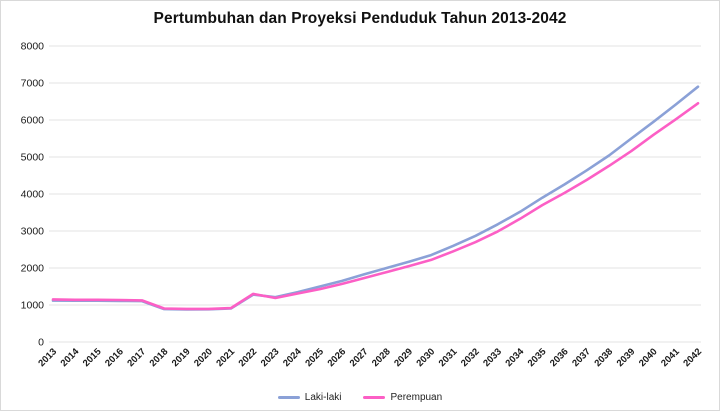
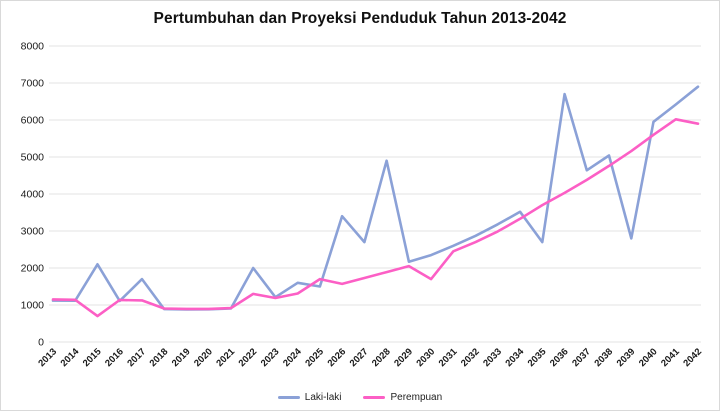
Laki-laki/2015: 1100 -> 2100
Perempuan/2015: 1100 -> 700
Laki-laki/2017: 1100 -> 1700
Laki-laki/2022: 1300 -> 2000
Laki-laki/2024: 1400 -> 1600
Perempuan/2025: 1400 -> 1700
Laki-laki/2026: 1600 -> 3400
Laki-laki/2027: 1800 -> 2700
Laki-laki/2028: 2000 -> 4900
Perempuan/2030: 2200 -> 1700
Laki-laki/2035: 3900 -> 2700
Laki-laki/2036: 4300 -> 6700
Laki-laki/2039: 5500 -> 2800
Perempuan/2042: 6400 -> 5900
